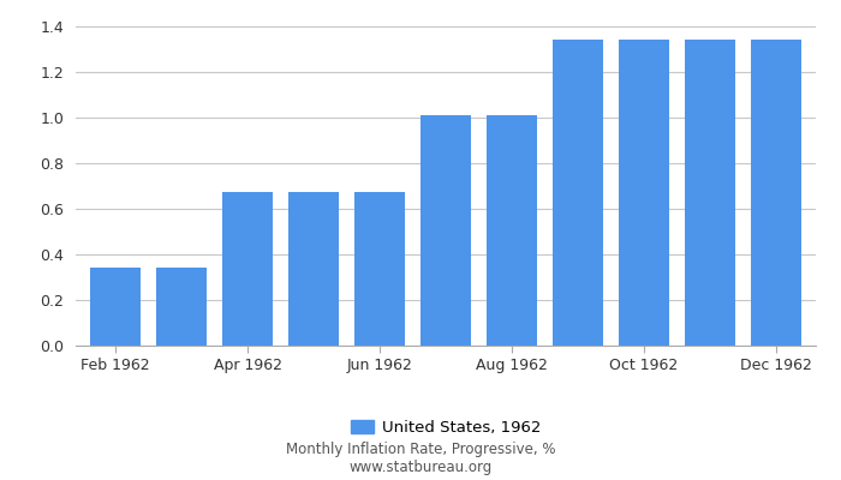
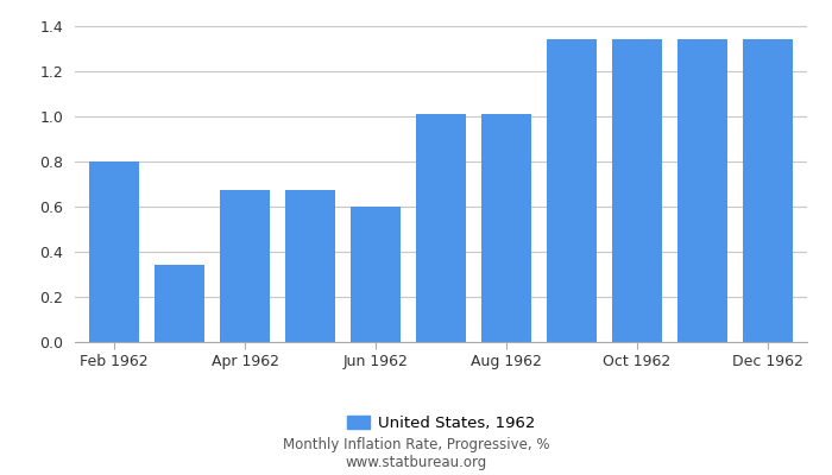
Feb 1962: 0.34 -> 0.80
Jun 1962: 0.67 -> 0.60
